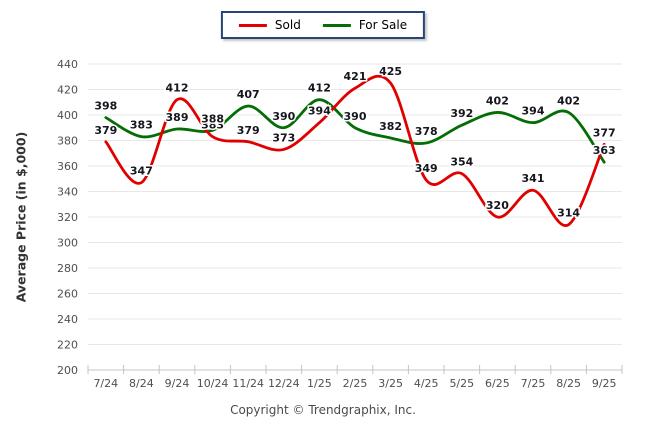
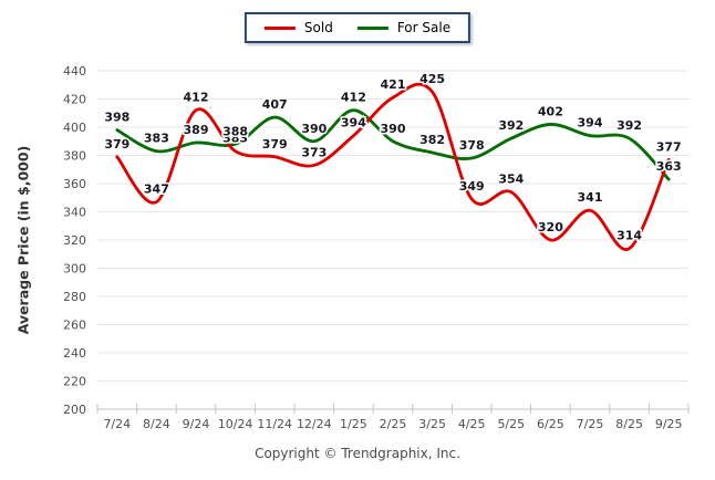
For Sale/8/25: 402 -> 392
